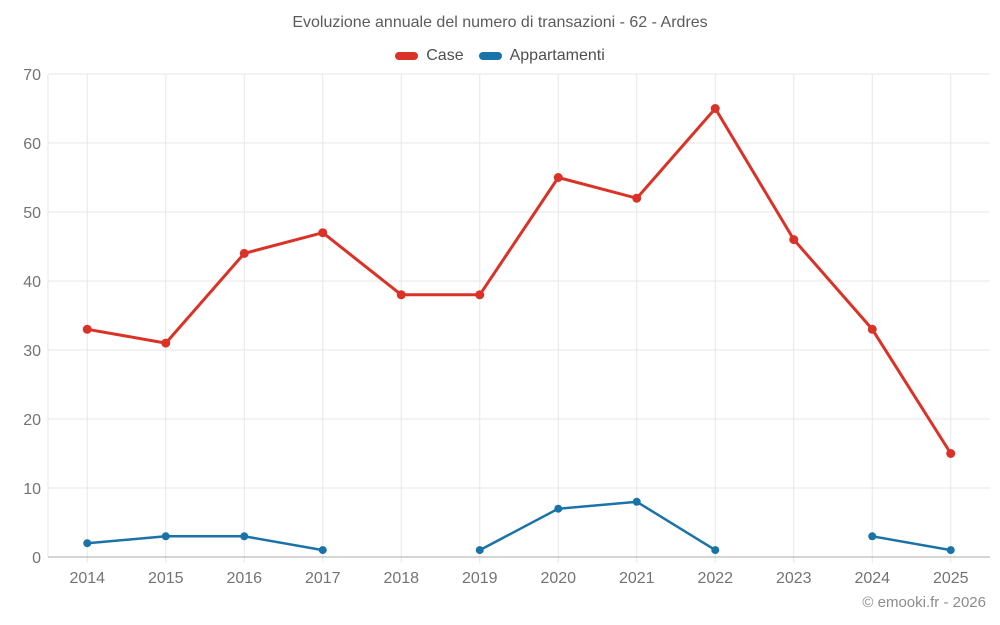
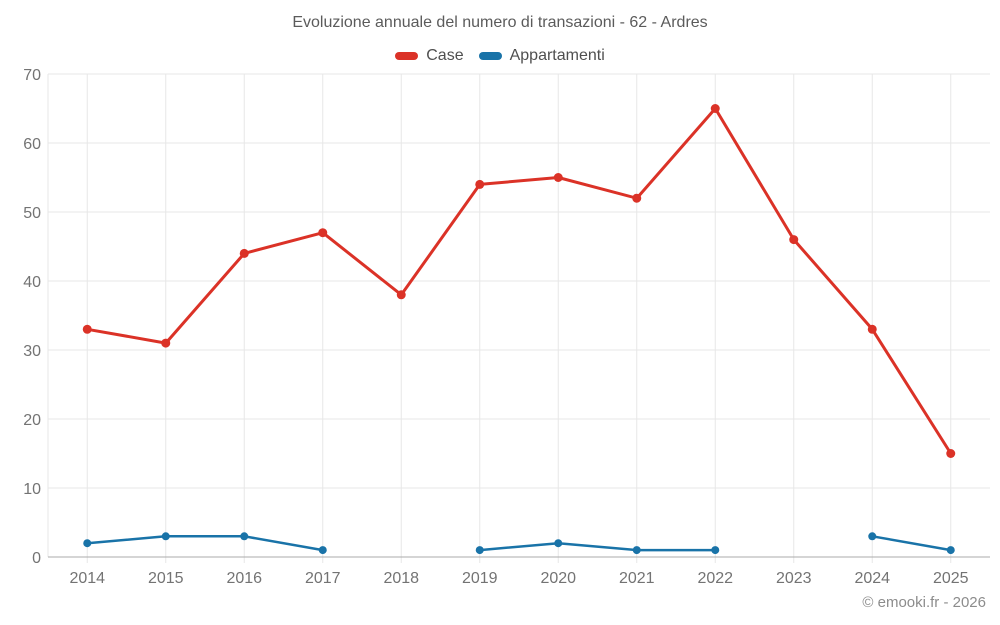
Case/2019: 38 -> 54
Appartamenti/2020: 7 -> 2
Appartamenti/2021: 8 -> 1
